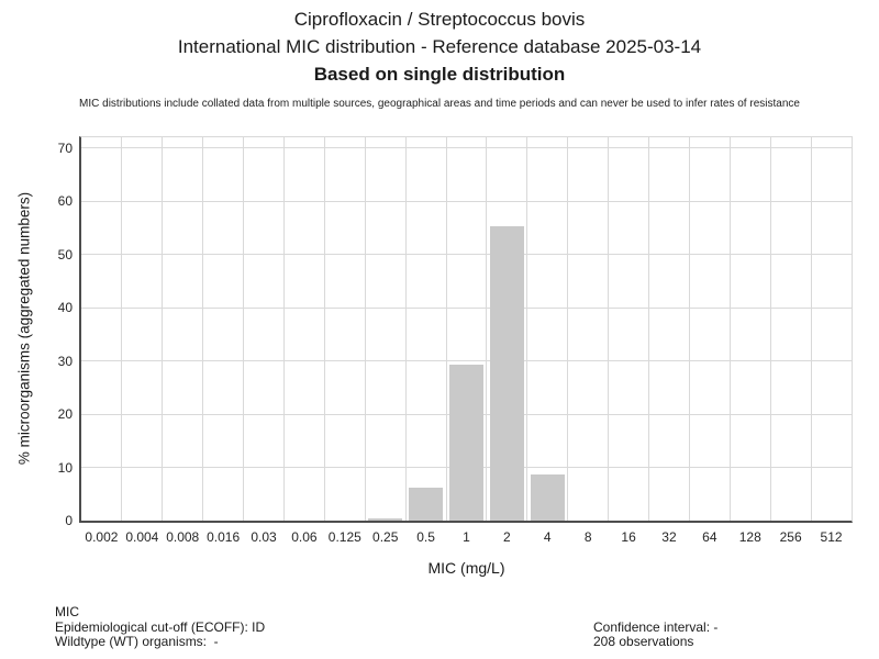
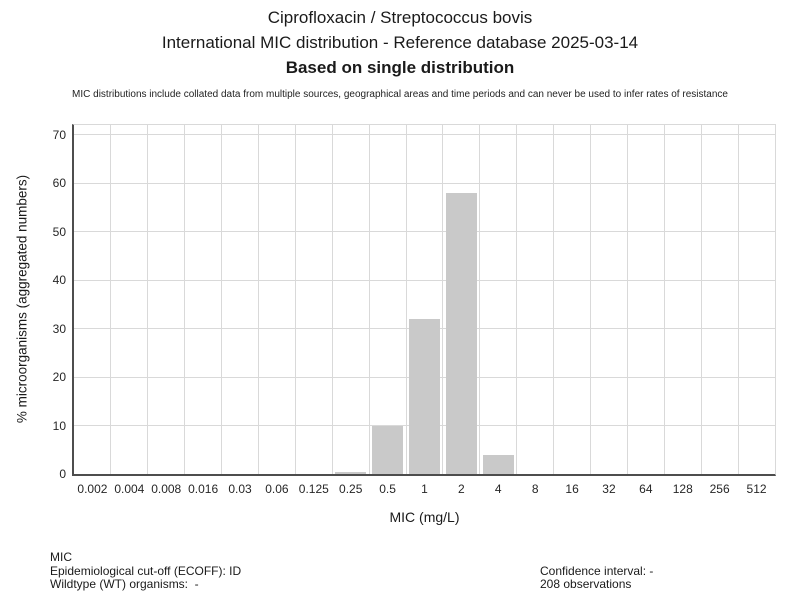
0.5: 6 -> 10
1: 29 -> 32
2: 55 -> 58
4: 9 -> 4
